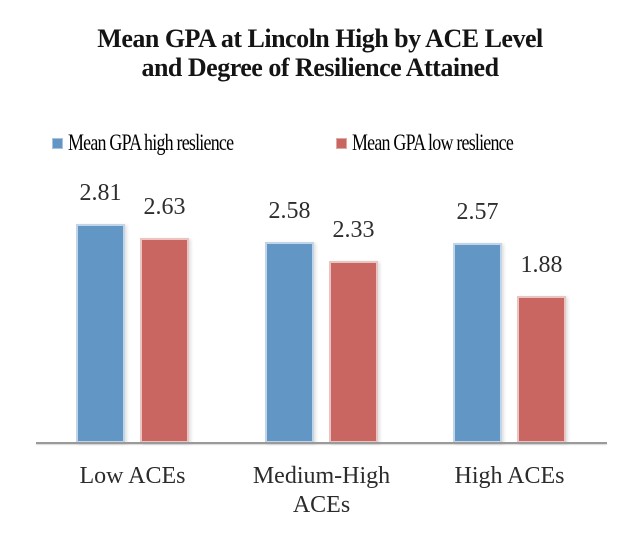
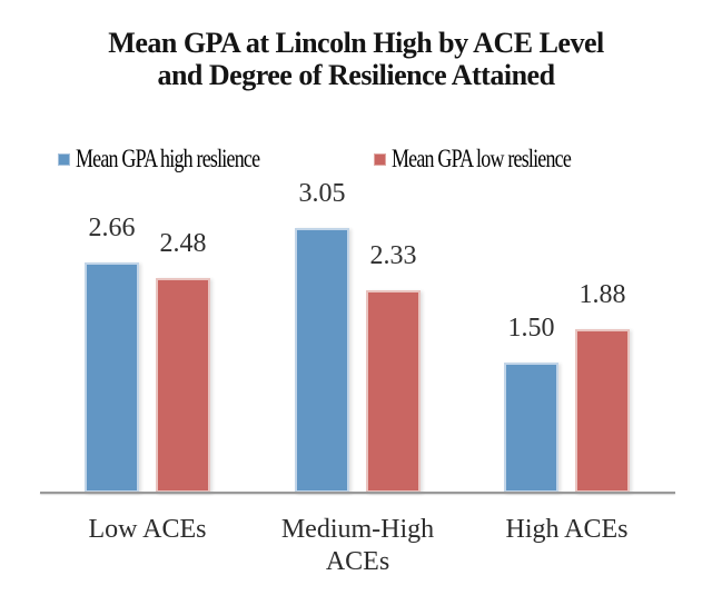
Mean GPA high reslience/Low ACEs: 2.81 -> 2.66
Mean GPA low reslience/Low ACEs: 2.63 -> 2.48
Mean GPA high reslience/Medium-High ACEs: 2.58 -> 3.05
Mean GPA high reslience/High ACEs: 2.57 -> 1.50
